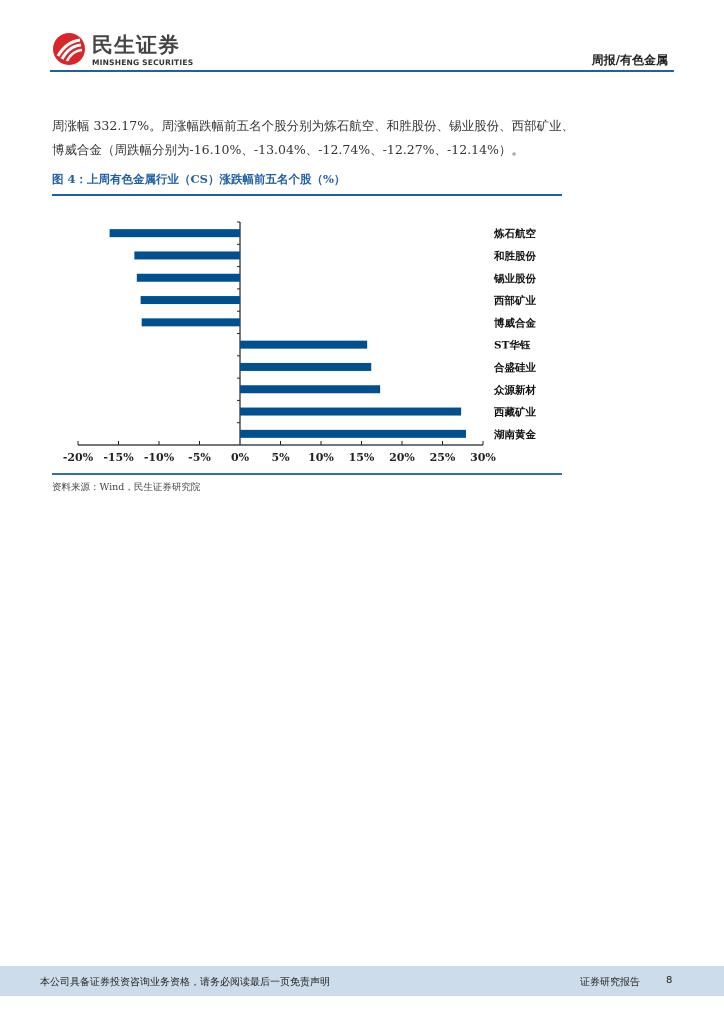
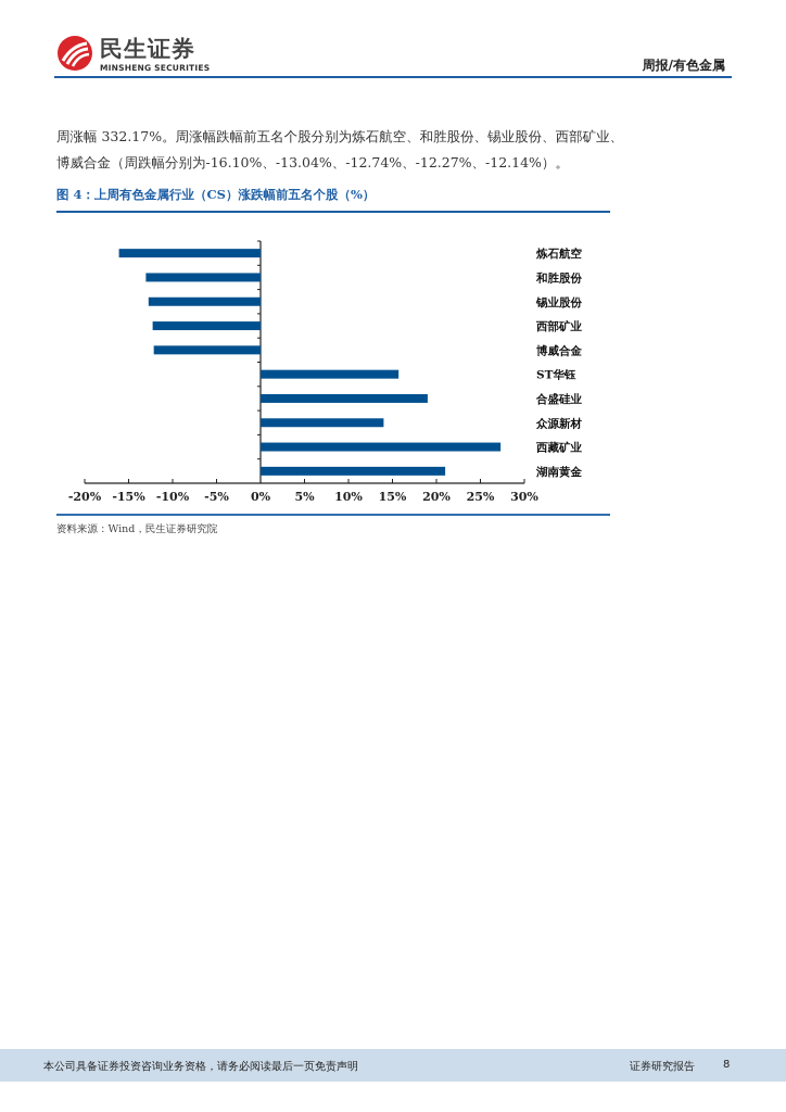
合盛硅业: 16% -> 19%
众源新材: 17% -> 14%
湖南黄金: 28% -> 21%
